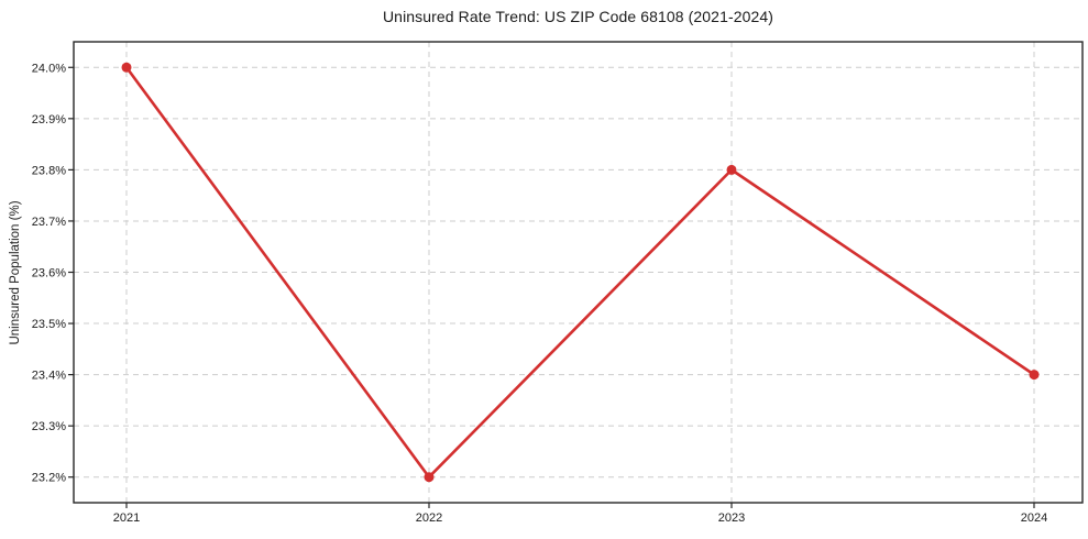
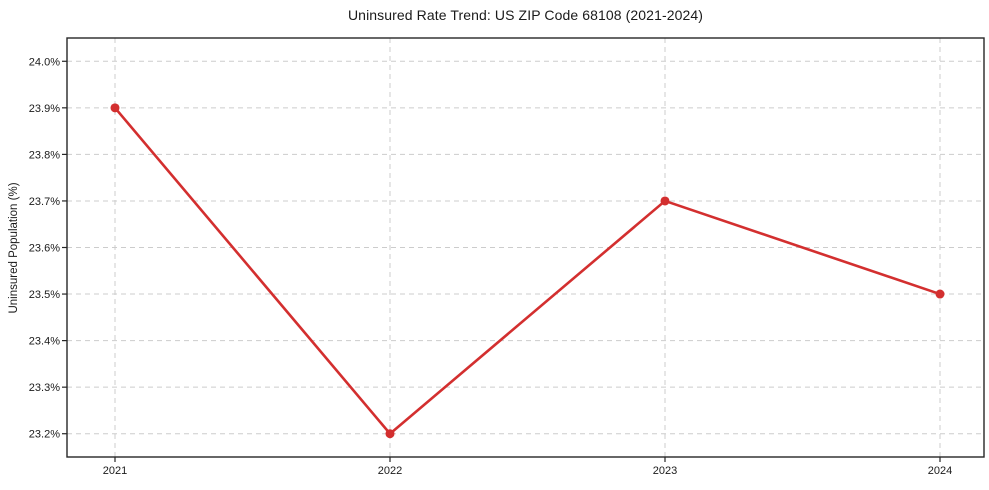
2021: 24.0% -> 23.9%
2023: 23.8% -> 23.7%
2024: 23.4% -> 23.5%
